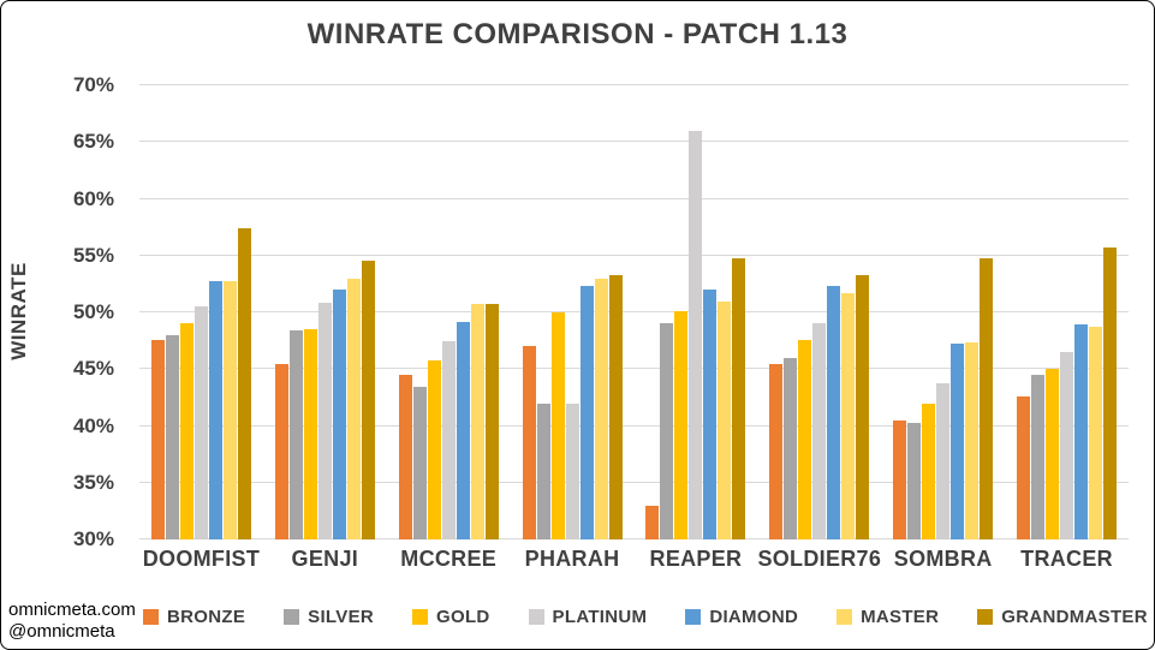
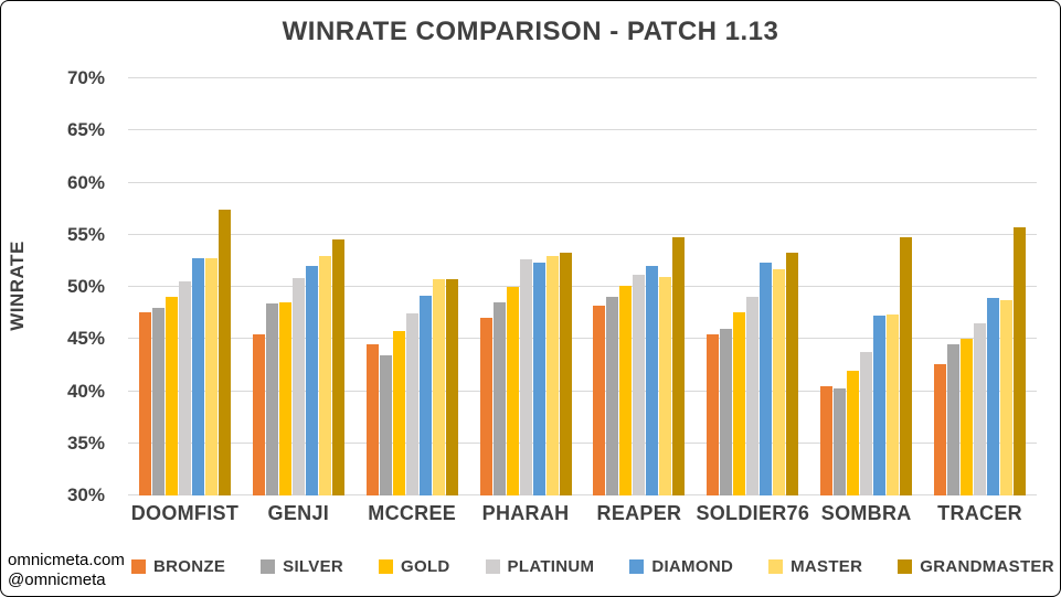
SILVER/PHARAH: 42% -> 48%
PLATINUM/PHARAH: 42% -> 53%
BRONZE/REAPER: 33% -> 48%
PLATINUM/REAPER: 66% -> 51%
